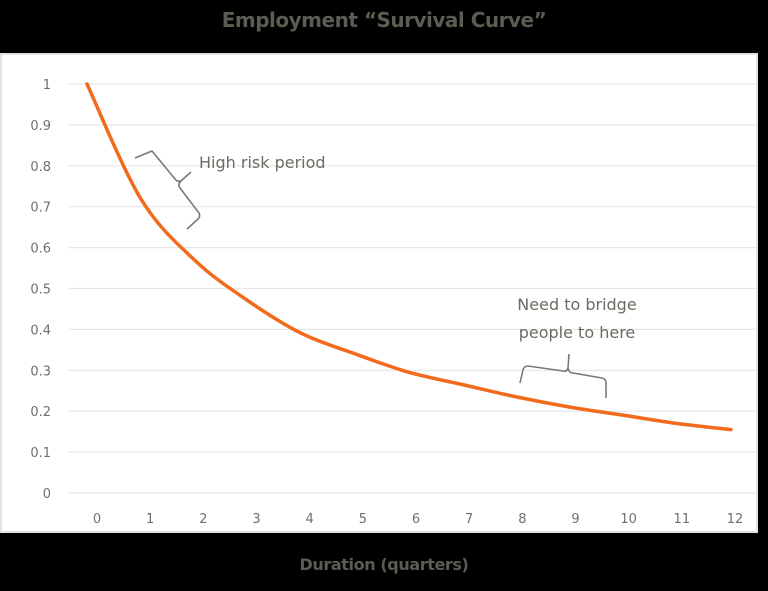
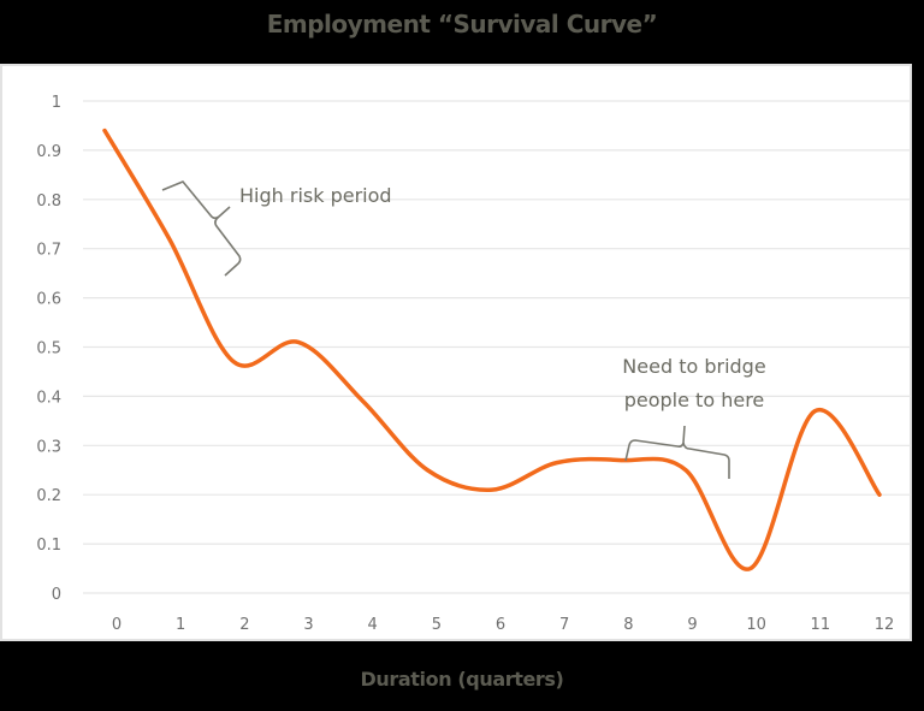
0: 1.00 -> 0.94
2: 0.57 -> 0.47
3: 0.47 -> 0.51
5: 0.34 -> 0.25
6: 0.29 -> 0.21
8: 0.23 -> 0.27
9: 0.21 -> 0.25
10: 0.19 -> 0.05
11: 0.17 -> 0.37
12: 0.15 -> 0.20
